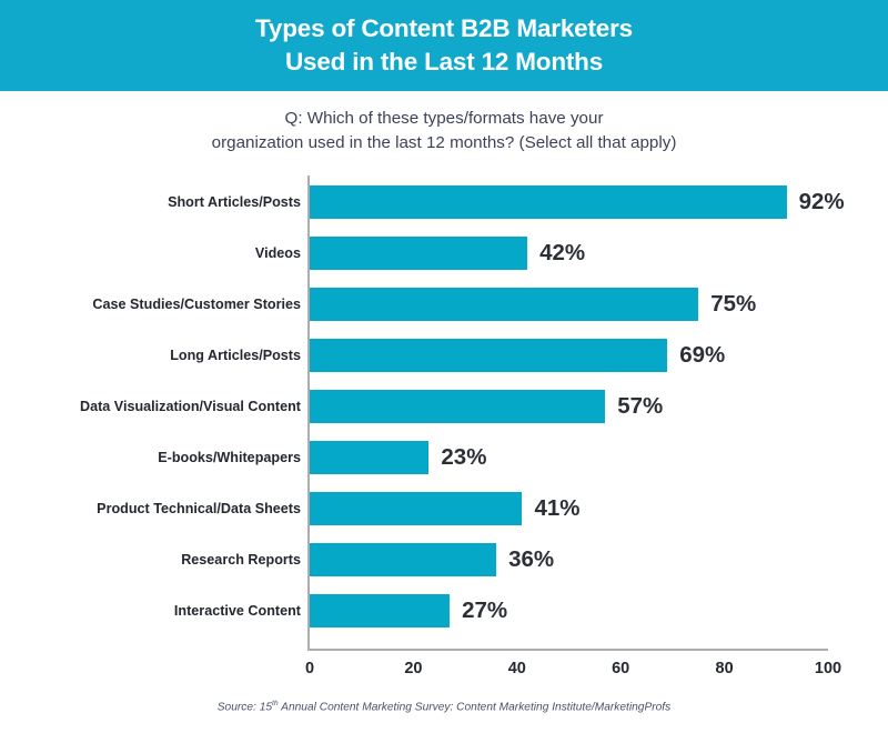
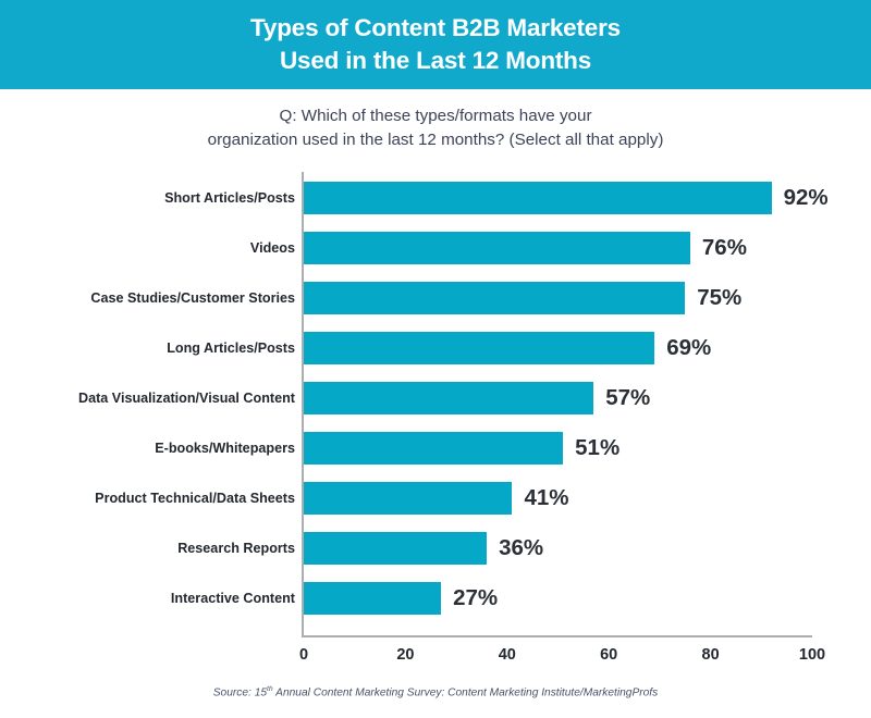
Videos: 42% -> 76%
E-books/Whitepapers: 23% -> 51%
